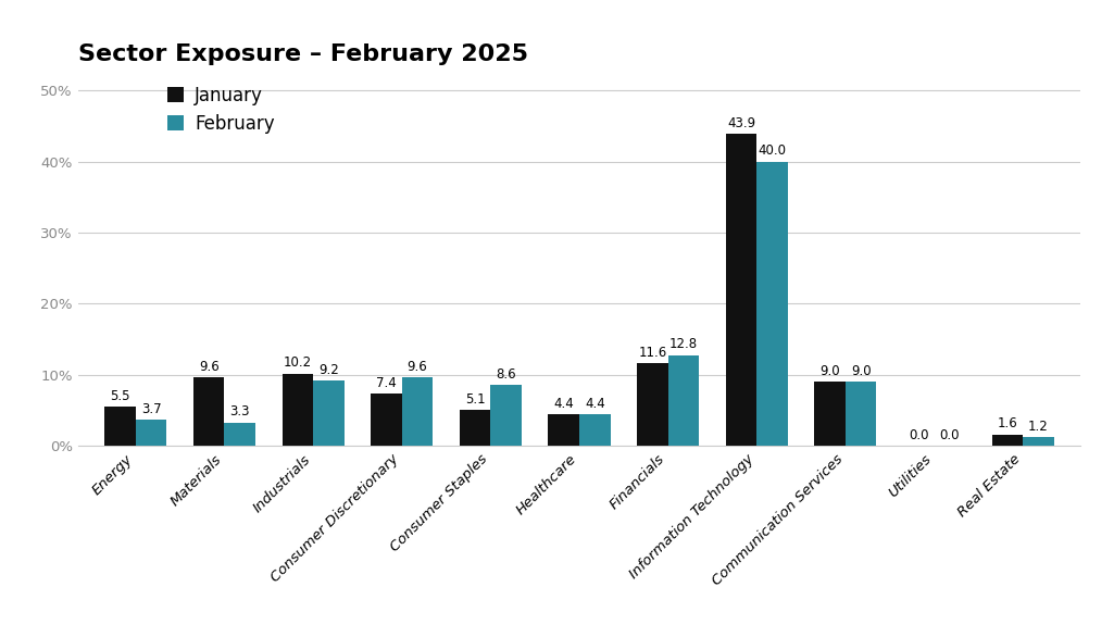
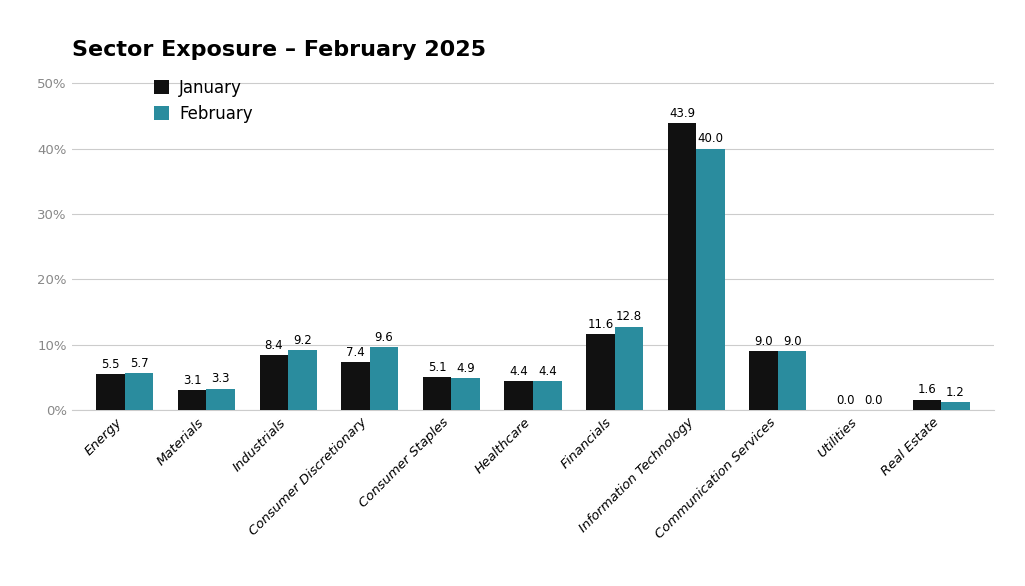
February/Energy: 3.7 -> 5.7
January/Materials: 9.6 -> 3.1
January/Industrials: 10.2 -> 8.4
February/Consumer Staples: 8.6 -> 4.9
